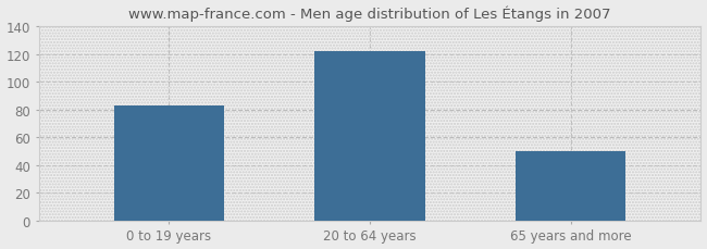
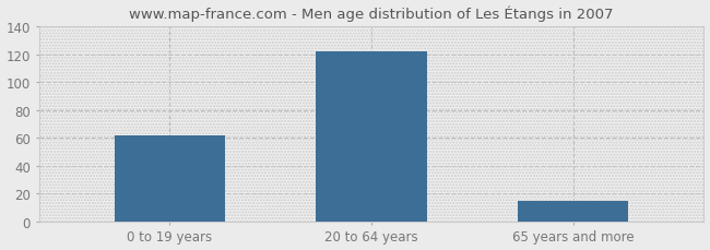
0 to 19 years: 83 -> 62
65 years and more: 50 -> 15
